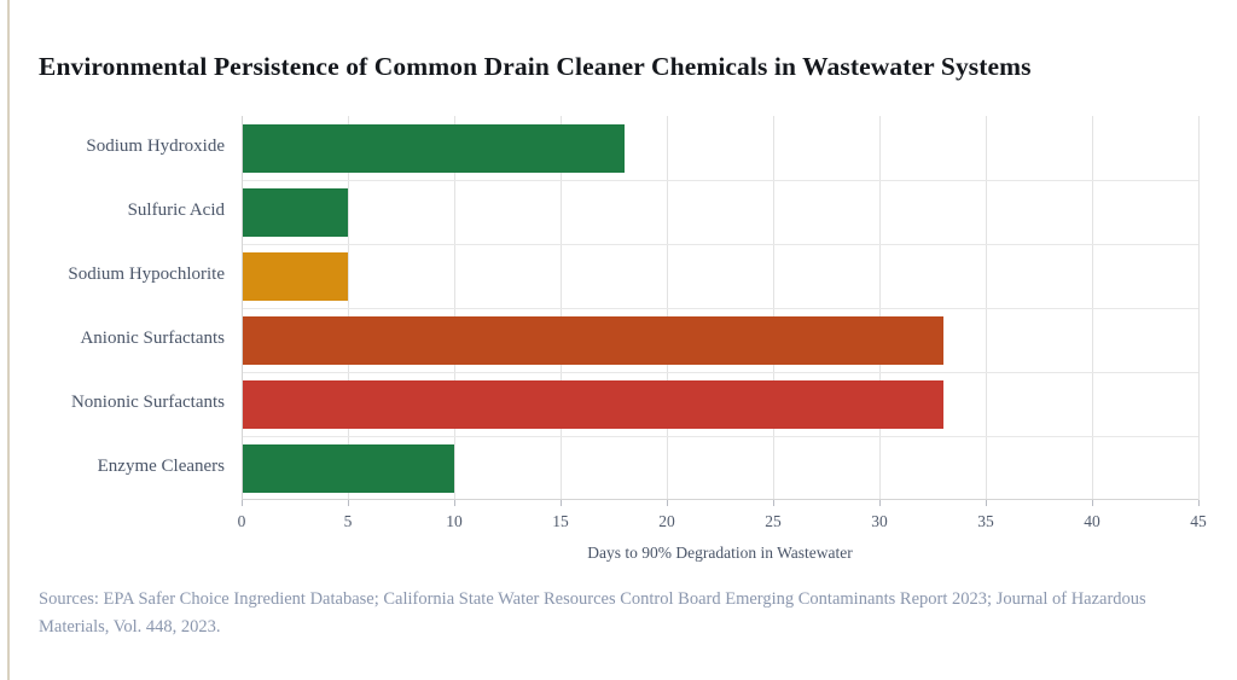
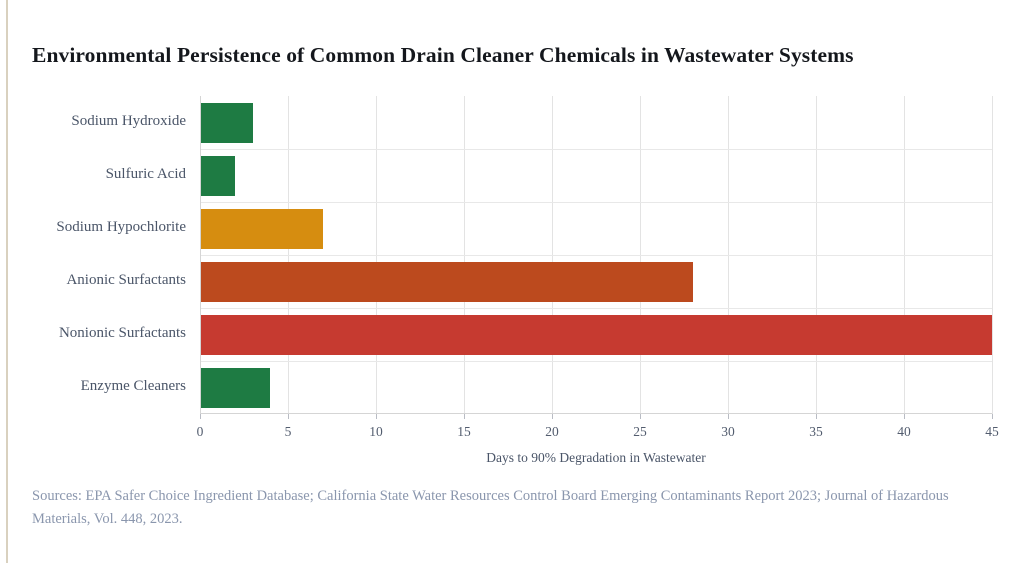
Sodium Hydroxide: 18 -> 3
Sulfuric Acid: 5 -> 2
Sodium Hypochlorite: 5 -> 7
Anionic Surfactants: 33 -> 28
Nonionic Surfactants: 33 -> 45
Enzyme Cleaners: 10 -> 4
